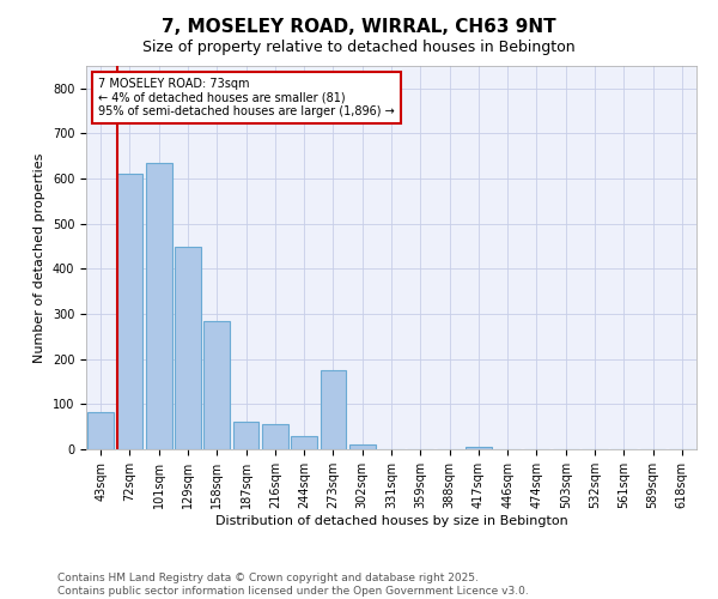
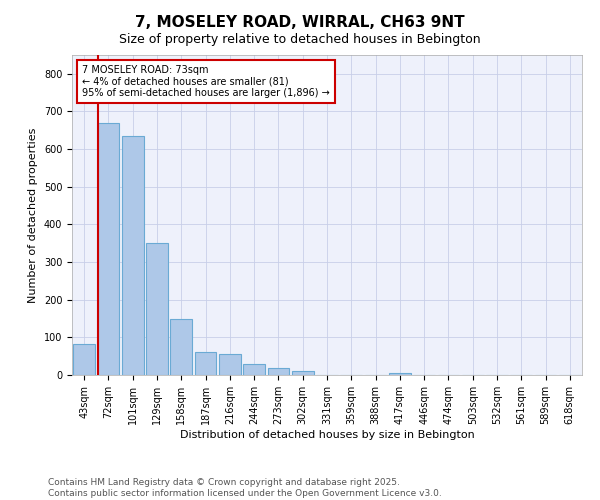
72sqm: 610 -> 670
129sqm: 450 -> 350
158sqm: 285 -> 148
273sqm: 175 -> 18
